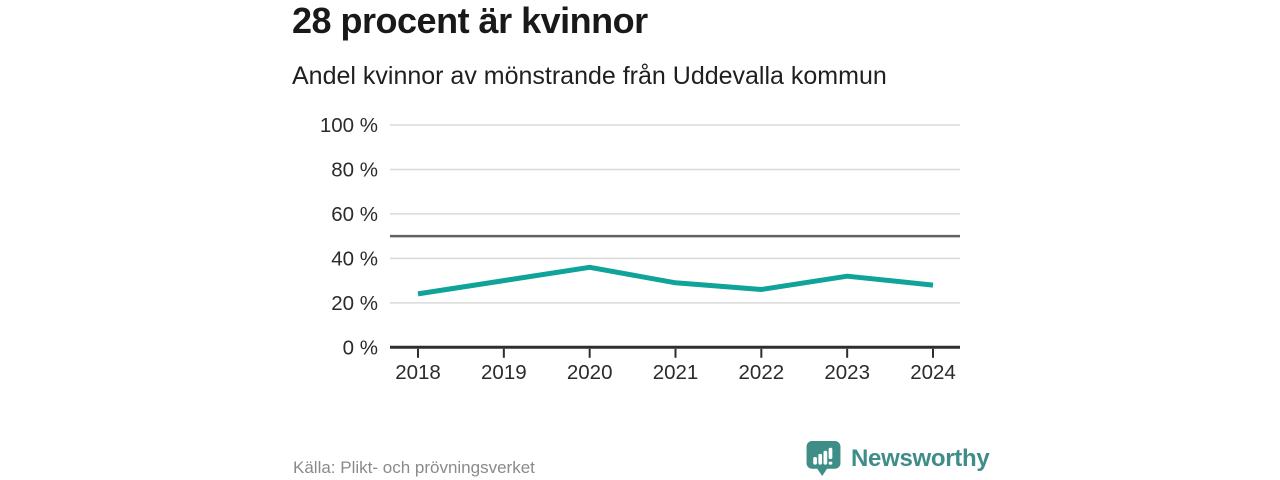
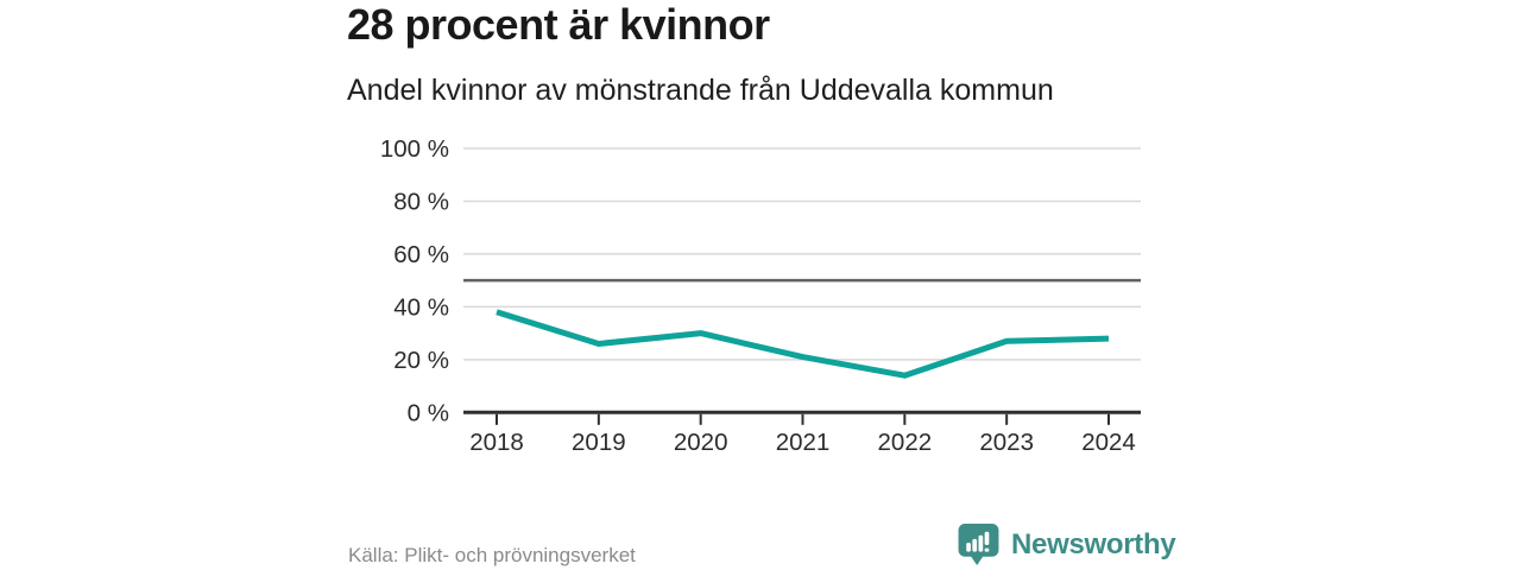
2018: 24% -> 38%
2019: 30% -> 26%
2020: 36% -> 30%
2021: 29% -> 21%
2022: 26% -> 14%
2023: 32% -> 27%
